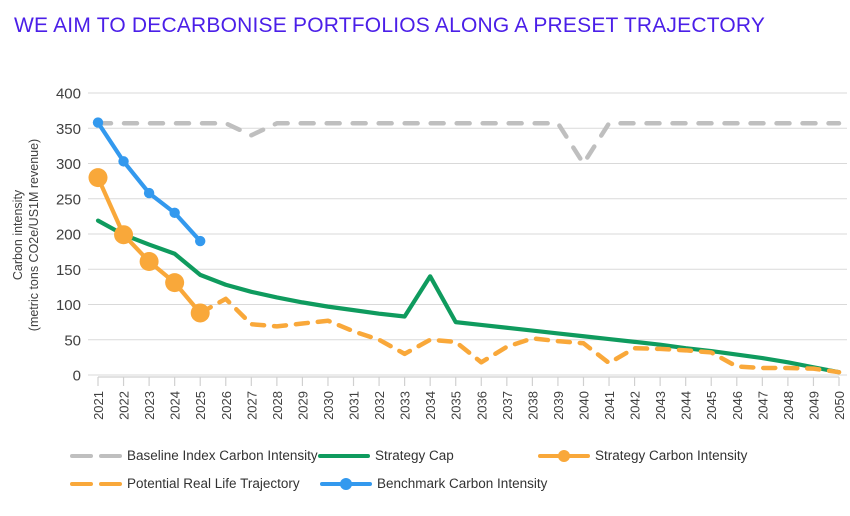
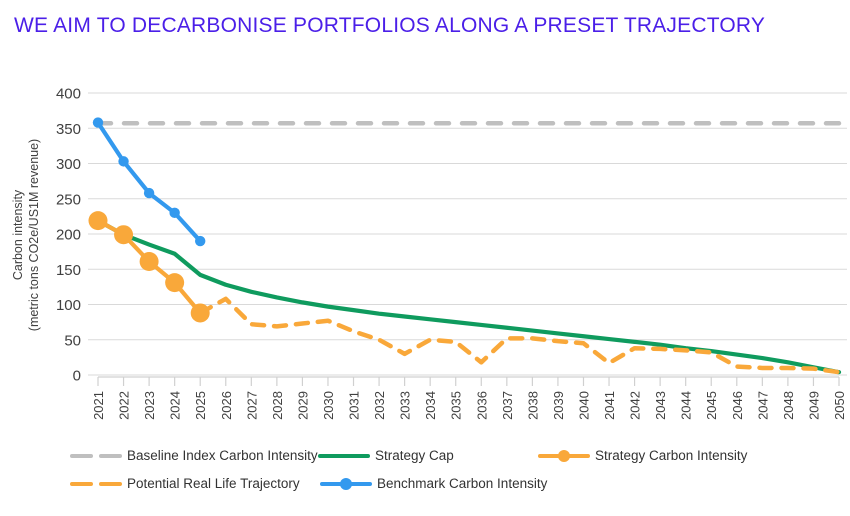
Strategy Carbon Intensity/2021: 280 -> 220
Baseline Index Carbon Intensity/2027: 340 -> 360
Strategy Cap/2034: 140 -> 80
Potential Real Life Trajectory/2037: 40 -> 50
Baseline Index Carbon Intensity/2040: 300 -> 360
